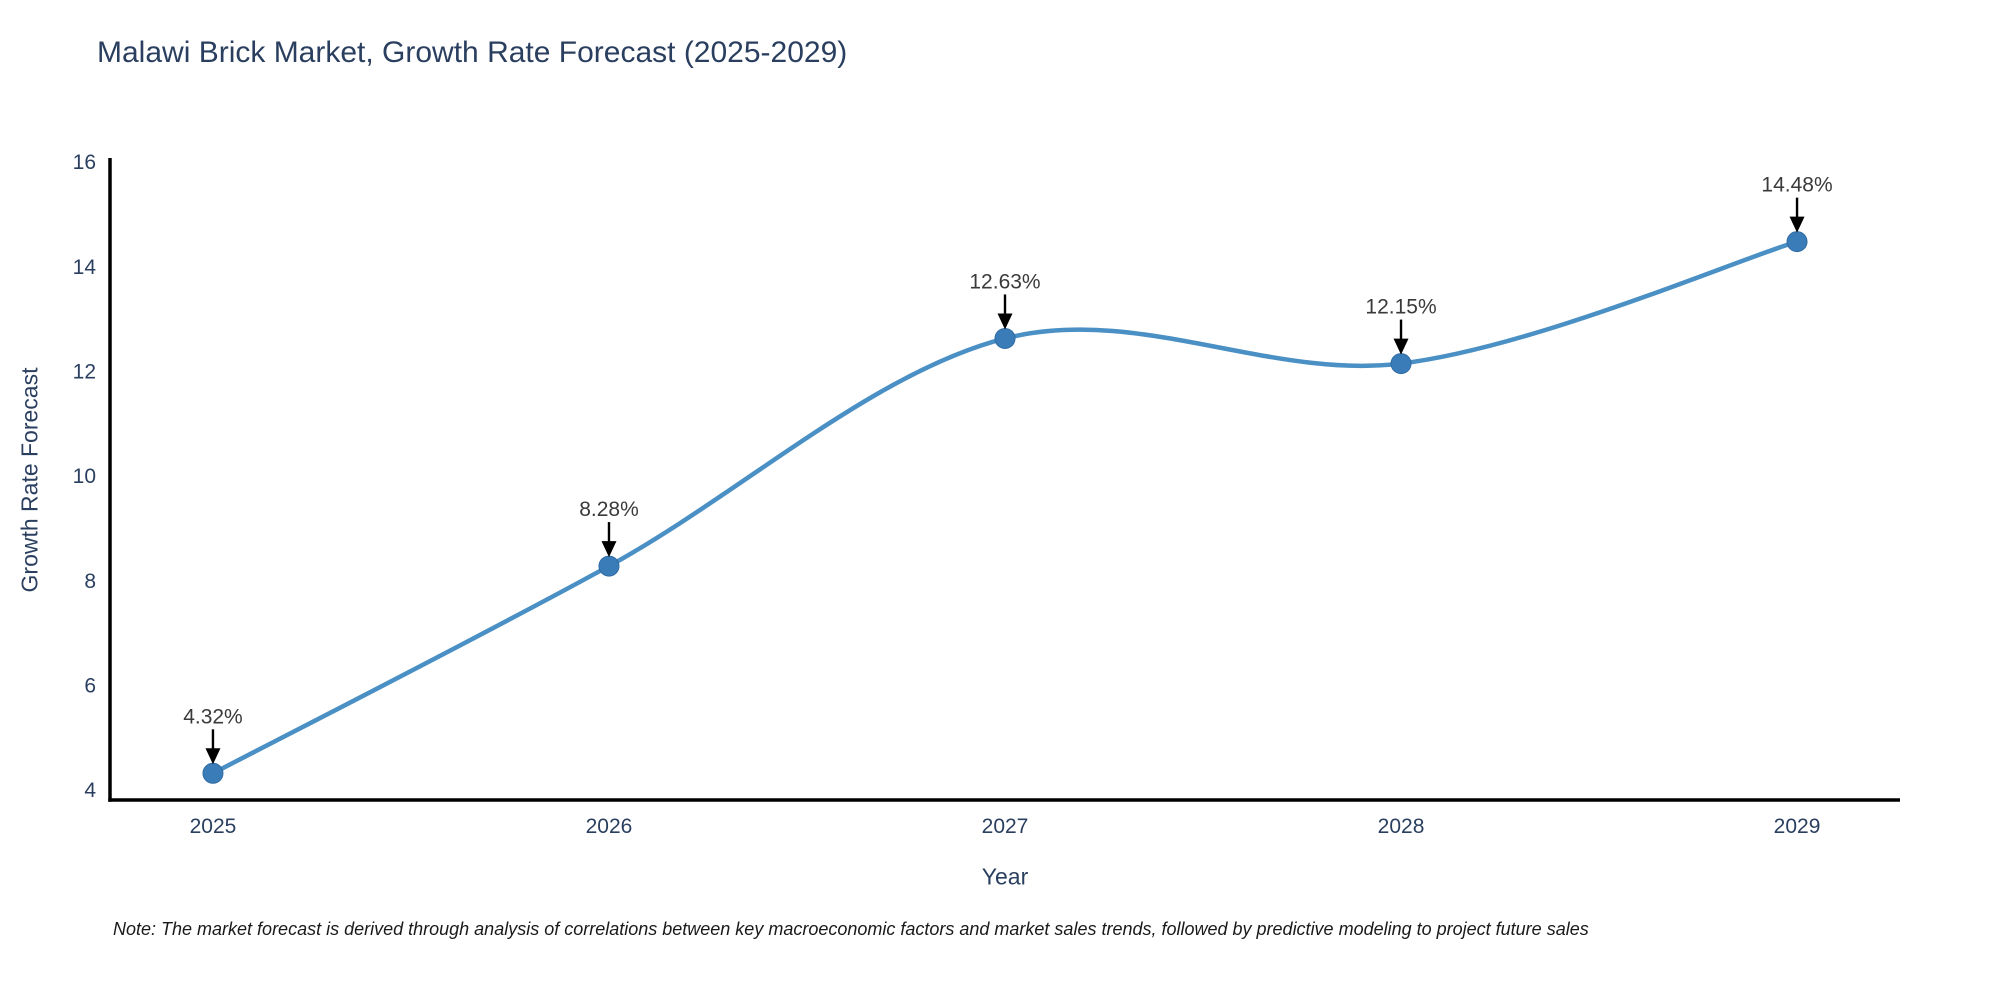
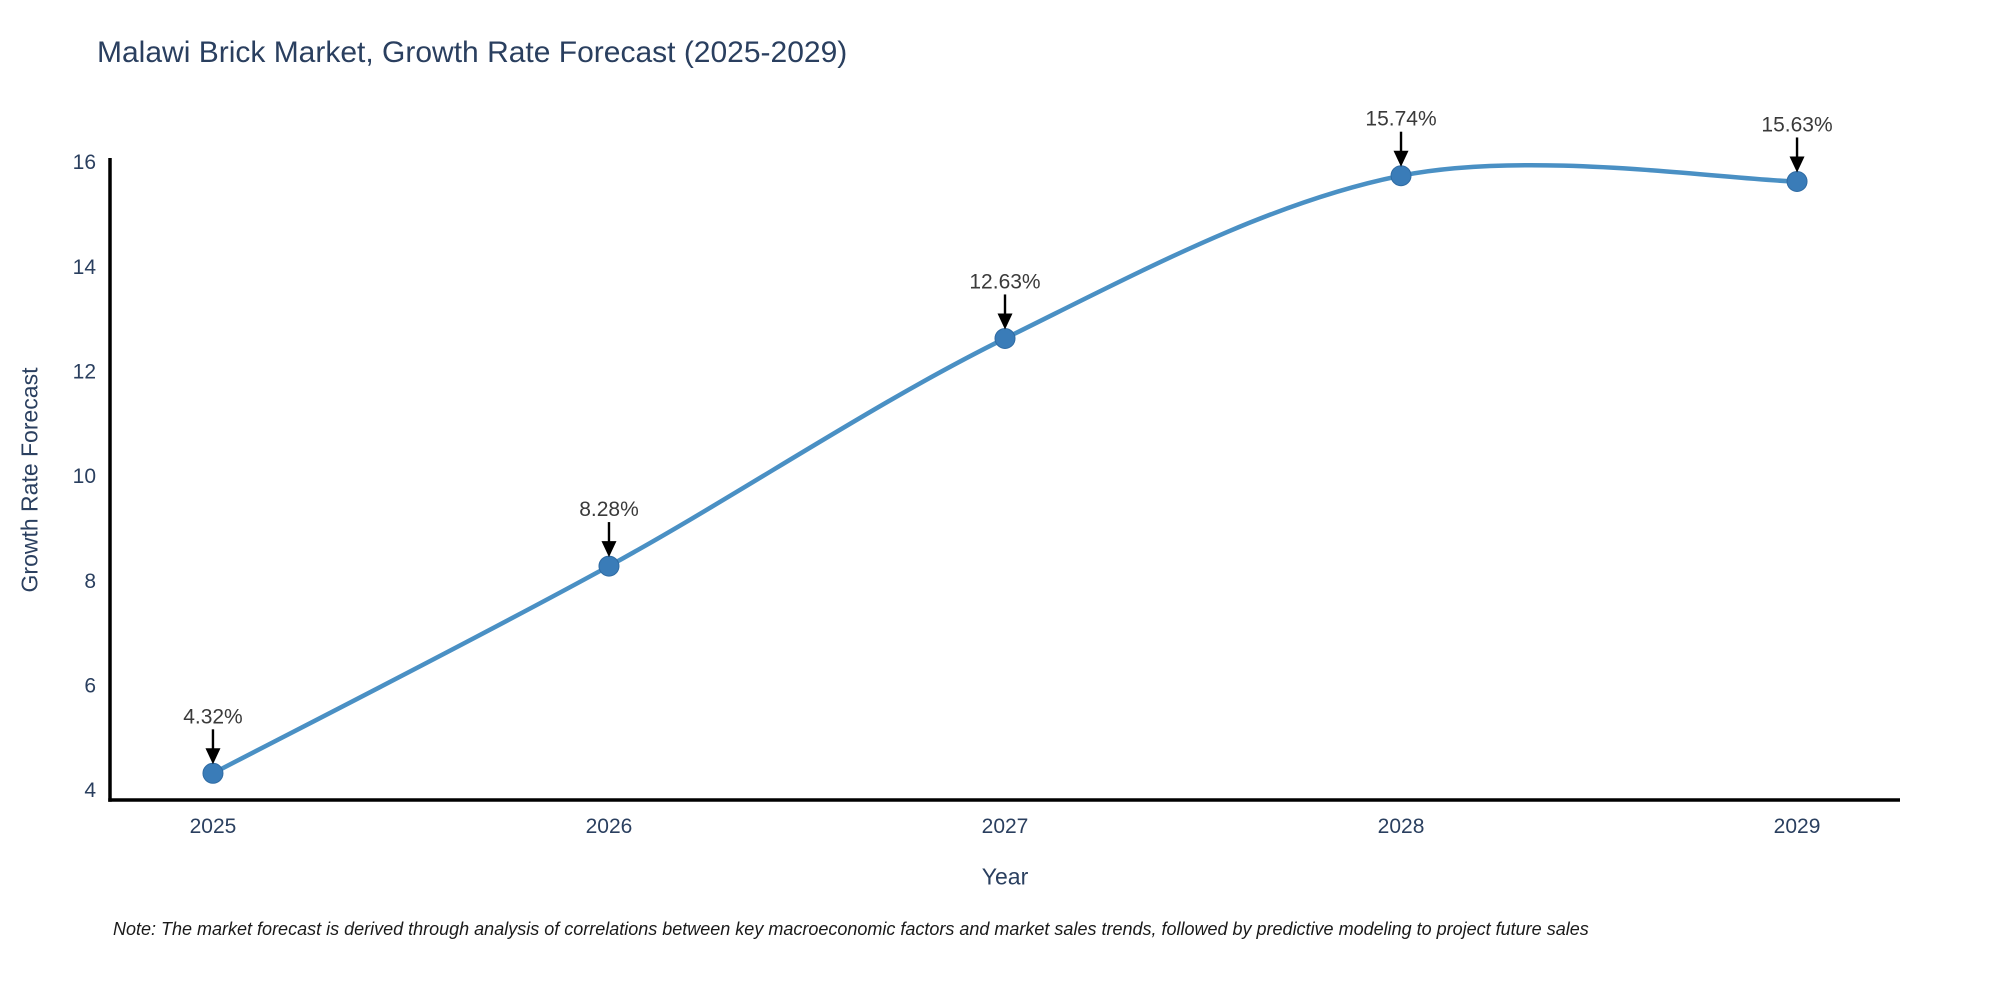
2028: 12.15% -> 15.74%
2029: 14.48% -> 15.63%
